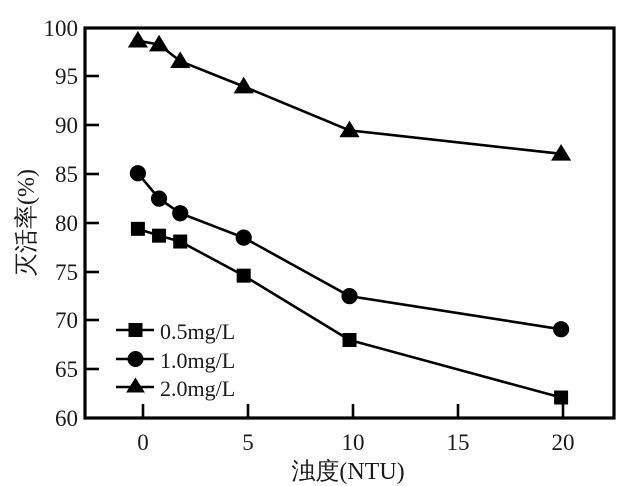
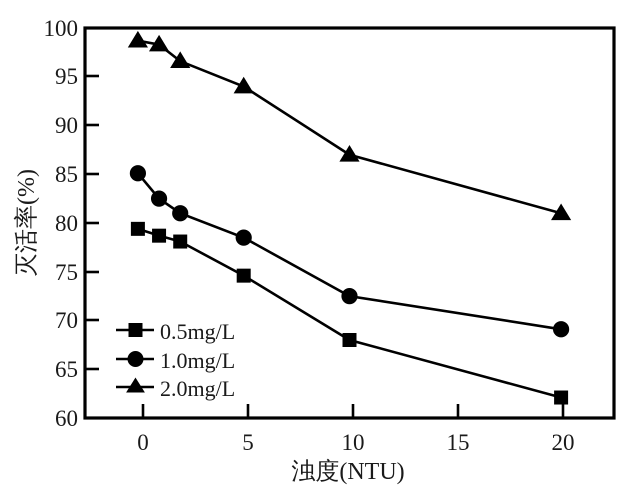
2.0mg/L/10: 90 -> 87
2.0mg/L/20: 87 -> 81
